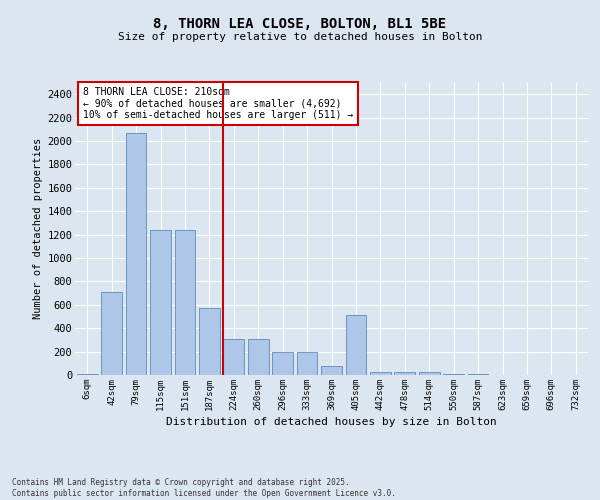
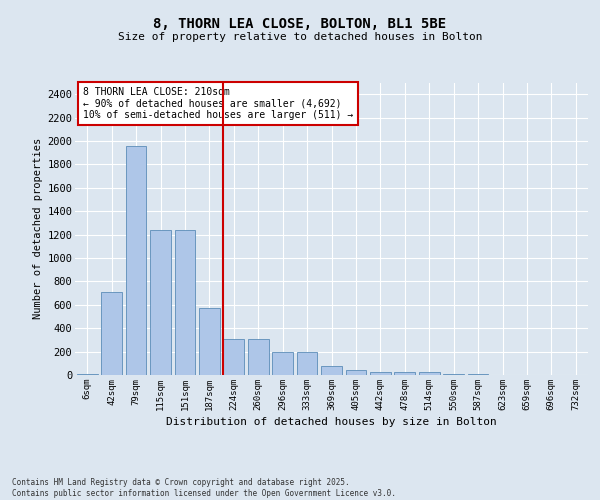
79sqm: 2070 -> 1960
405sqm: 510 -> 40
